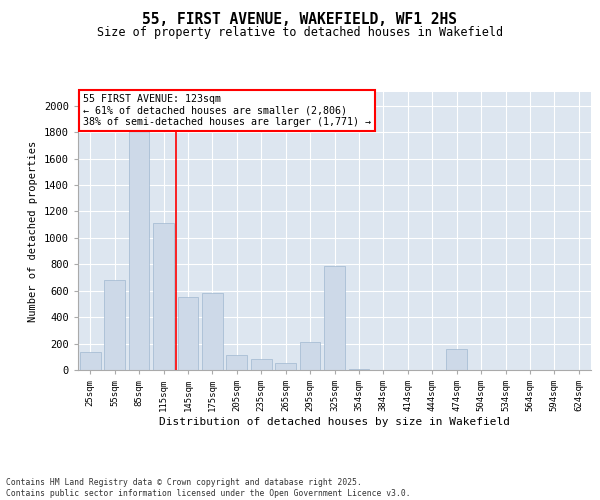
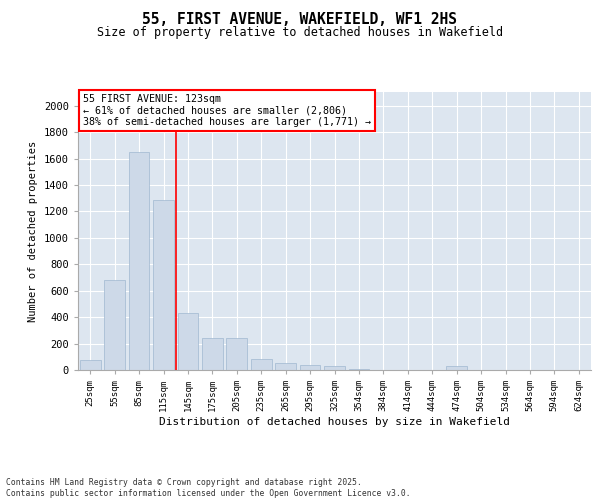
25sqm: 140 -> 80
85sqm: 1830 -> 1650
115sqm: 1110 -> 1290
145sqm: 550 -> 430
175sqm: 580 -> 240
205sqm: 110 -> 240
295sqm: 210 -> 40
325sqm: 790 -> 30
474sqm: 160 -> 30
